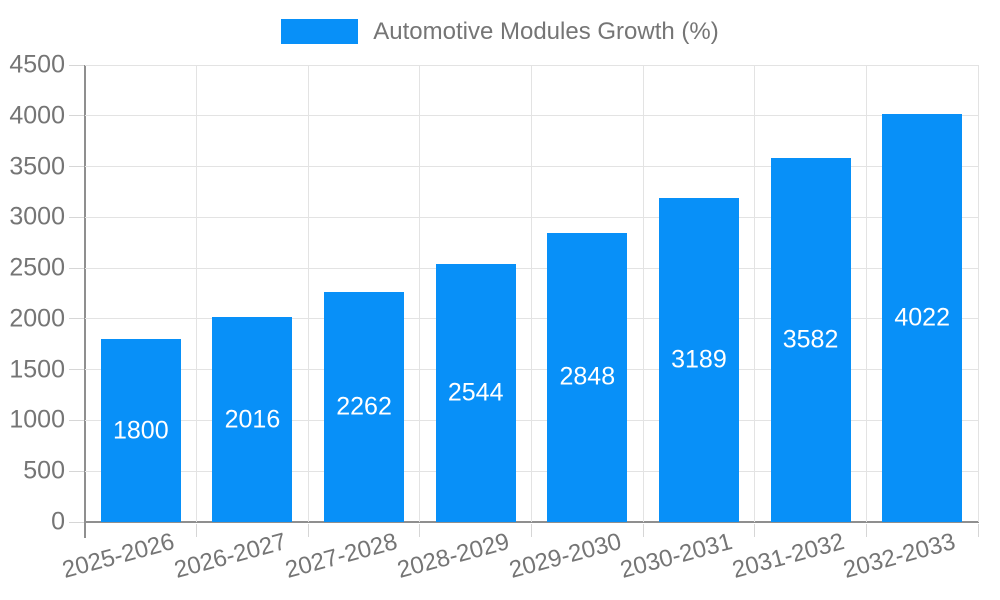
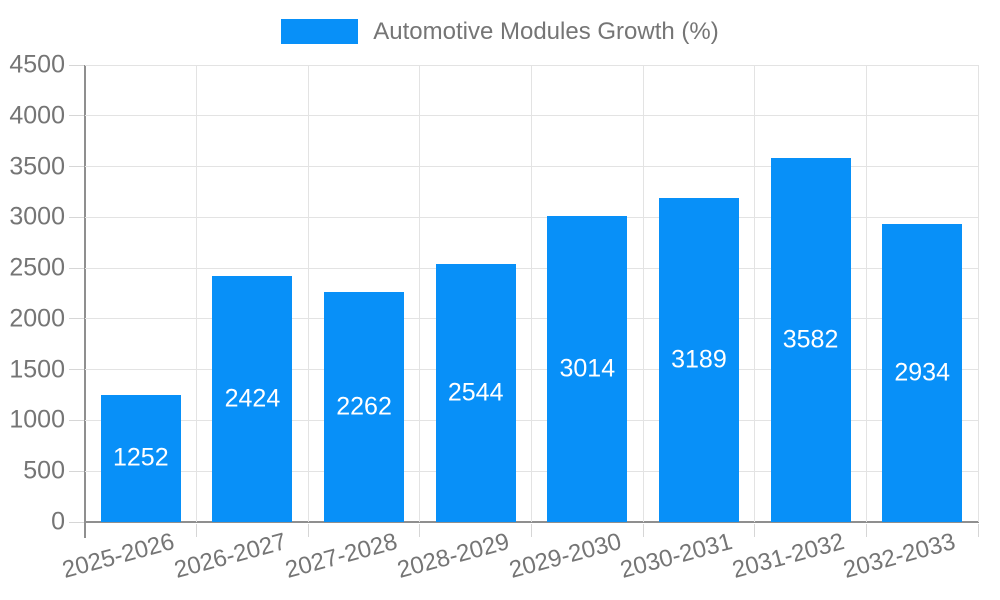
2025-2026: 1800 -> 1252
2026-2027: 2016 -> 2424
2029-2030: 2848 -> 3014
2032-2033: 4022 -> 2934
